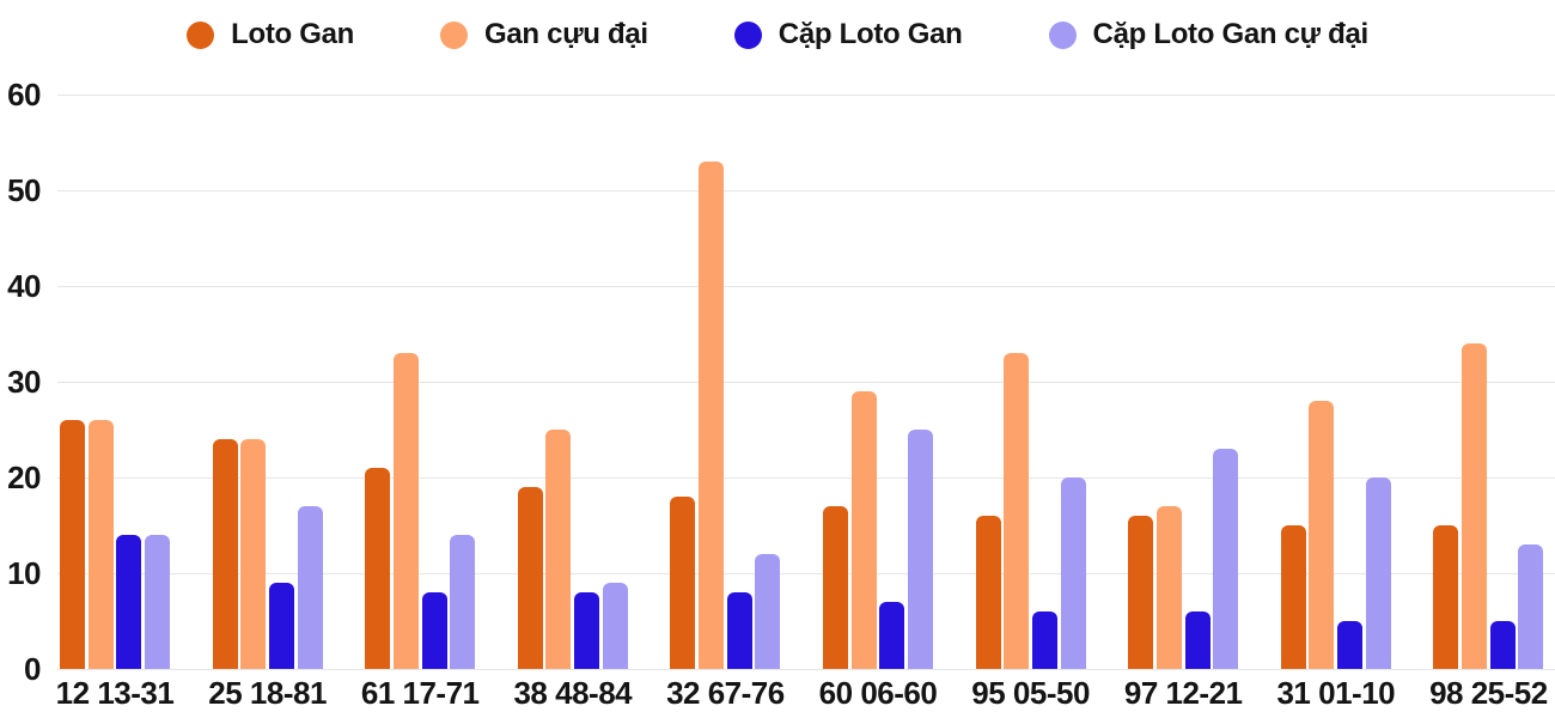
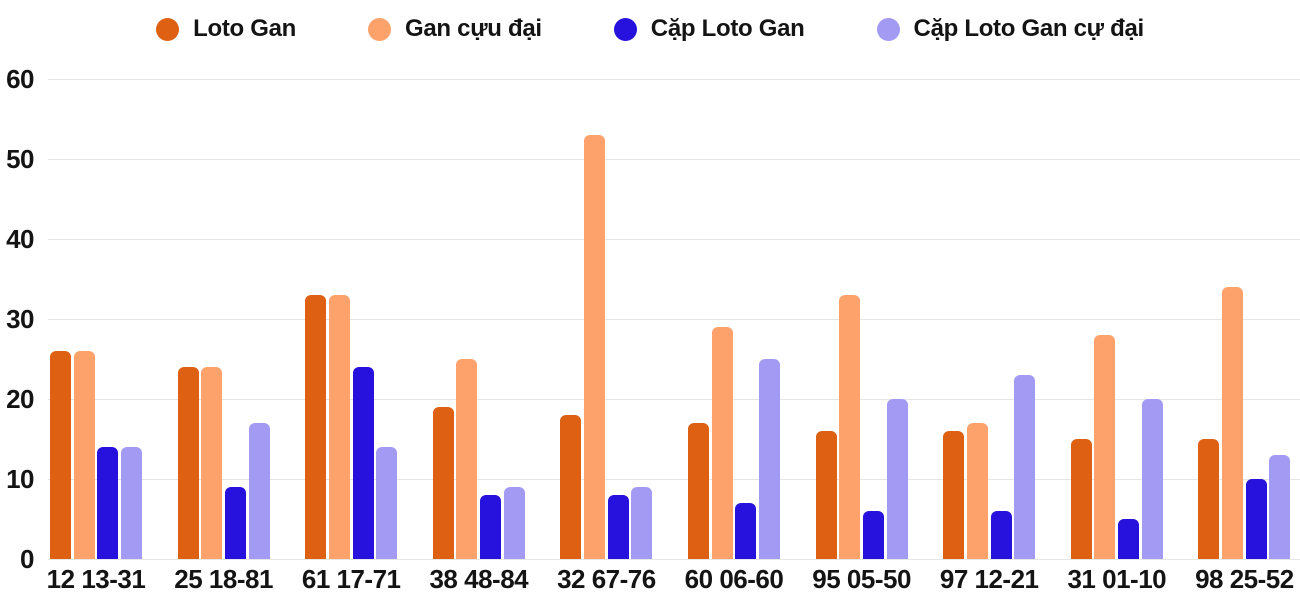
Loto Gan/61 17-71: 21 -> 33
Cặp Loto Gan/61 17-71: 8 -> 24
Cặp Loto Gan cự đại/32 67-76: 12 -> 9
Cặp Loto Gan/98 25-52: 5 -> 10
